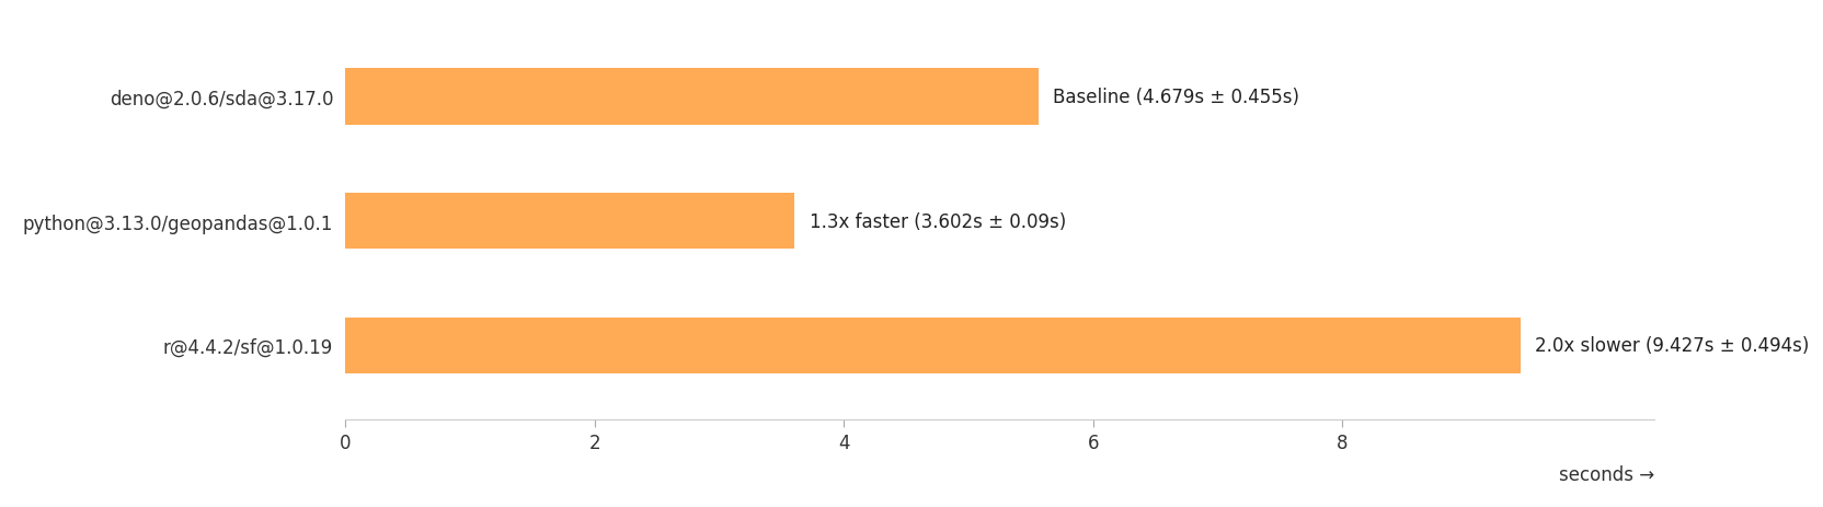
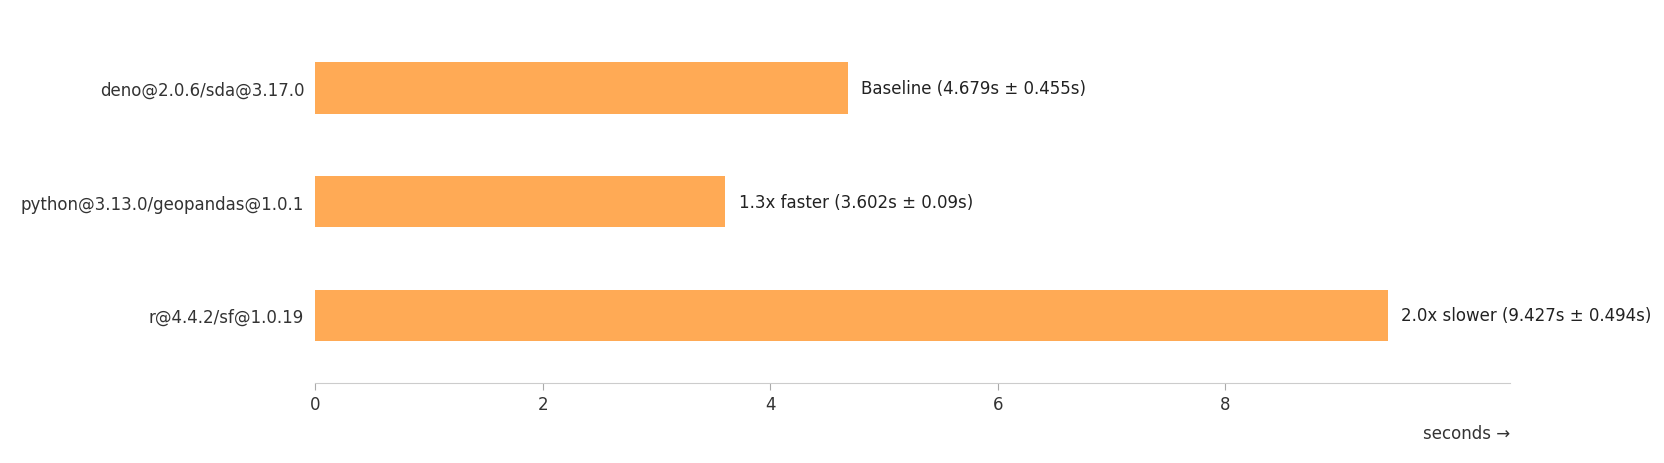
deno@2.0.6/sda@3.17.0: 5.56 -> 4.68
